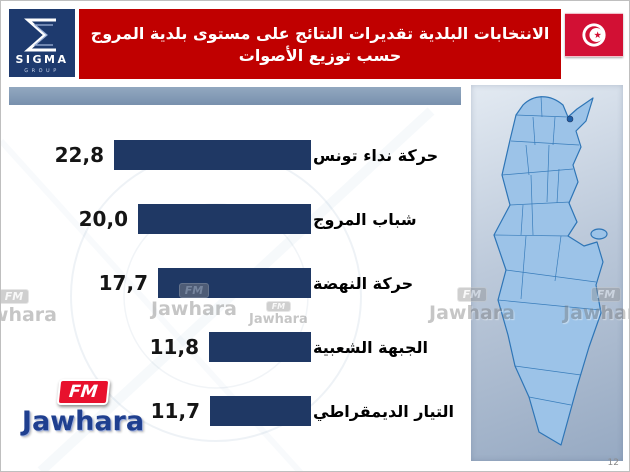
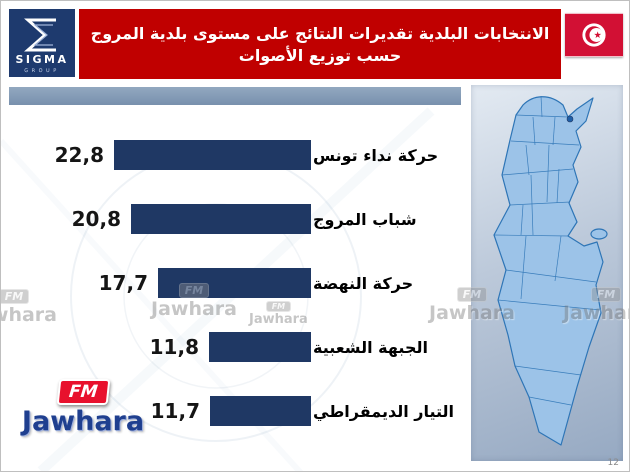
شباب المروج: 20,0 -> 20,8
